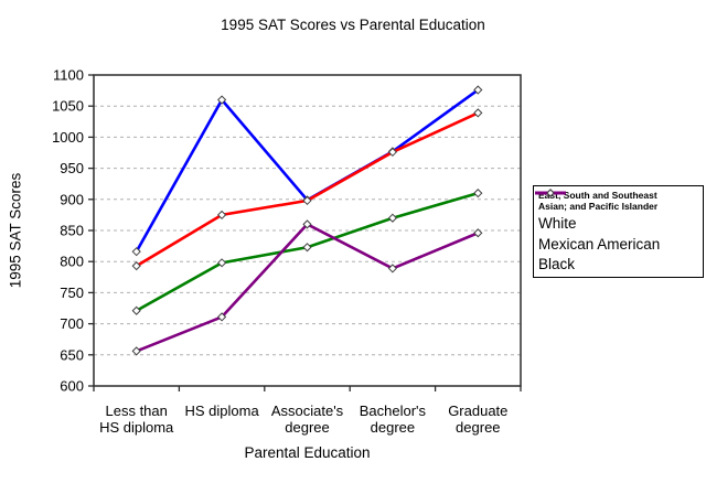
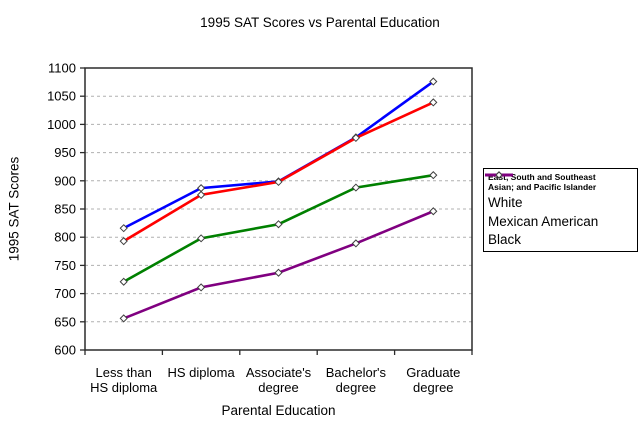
East, South and Southeast Asian; and Pacific Islander/HS diploma: 1060 -> 890
Black/Associate's degree: 860 -> 740
Mexican American/Bachelor's degree: 870 -> 890
